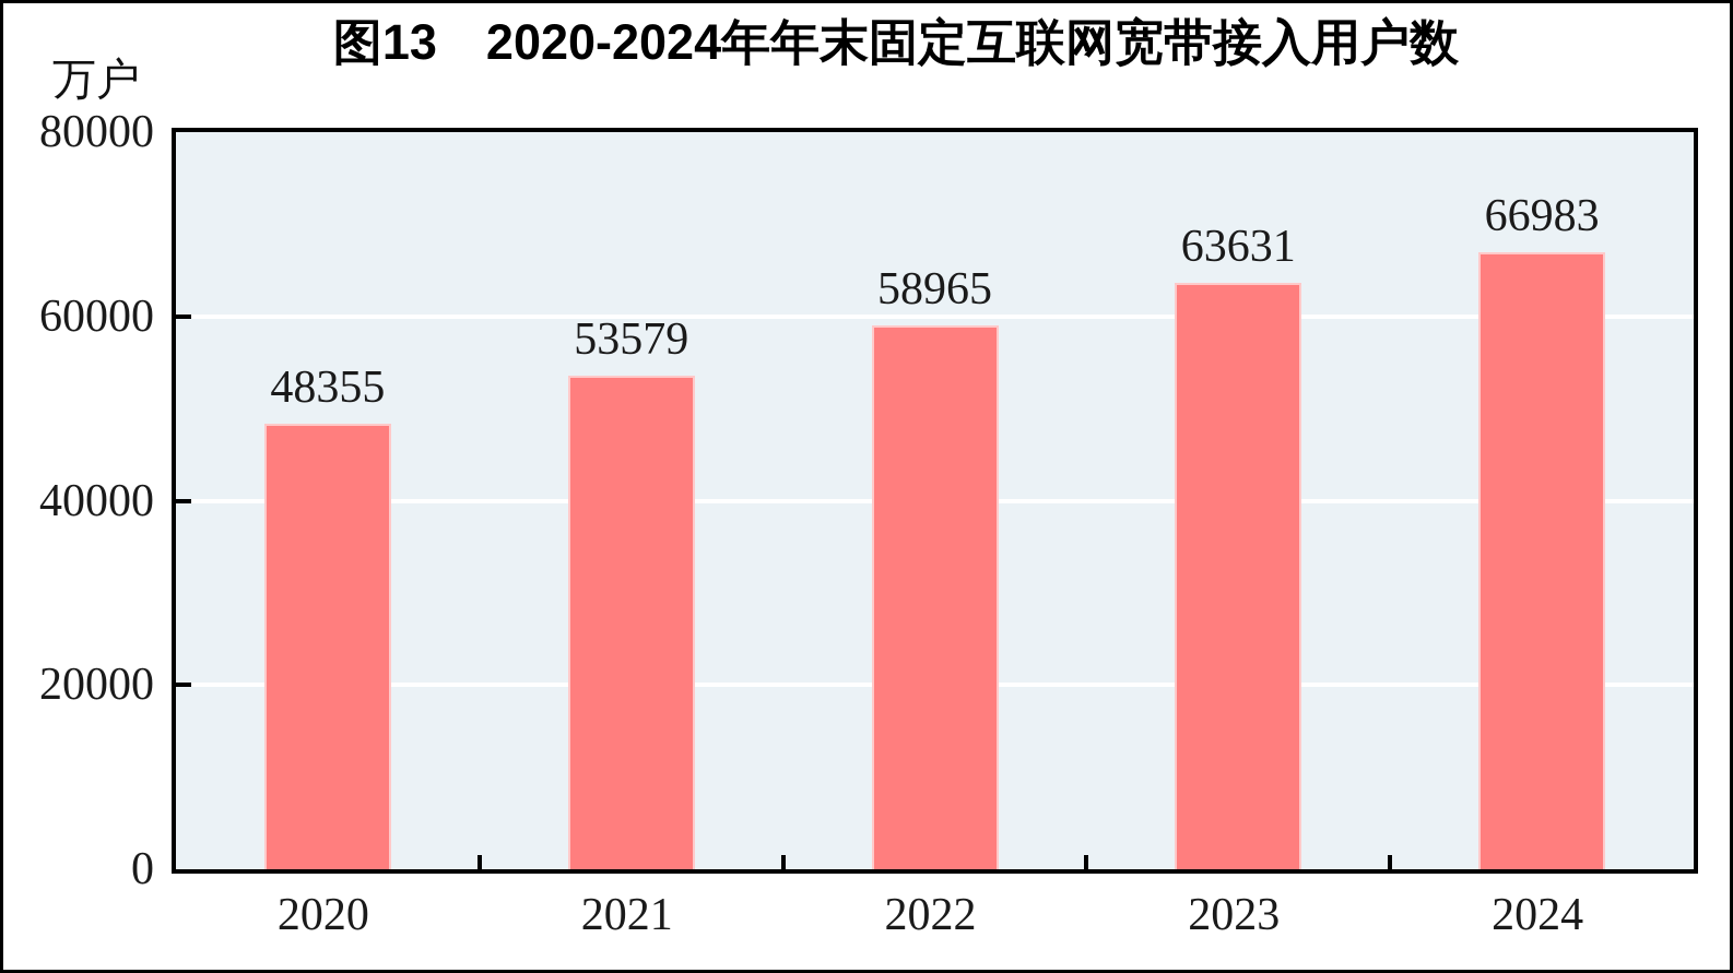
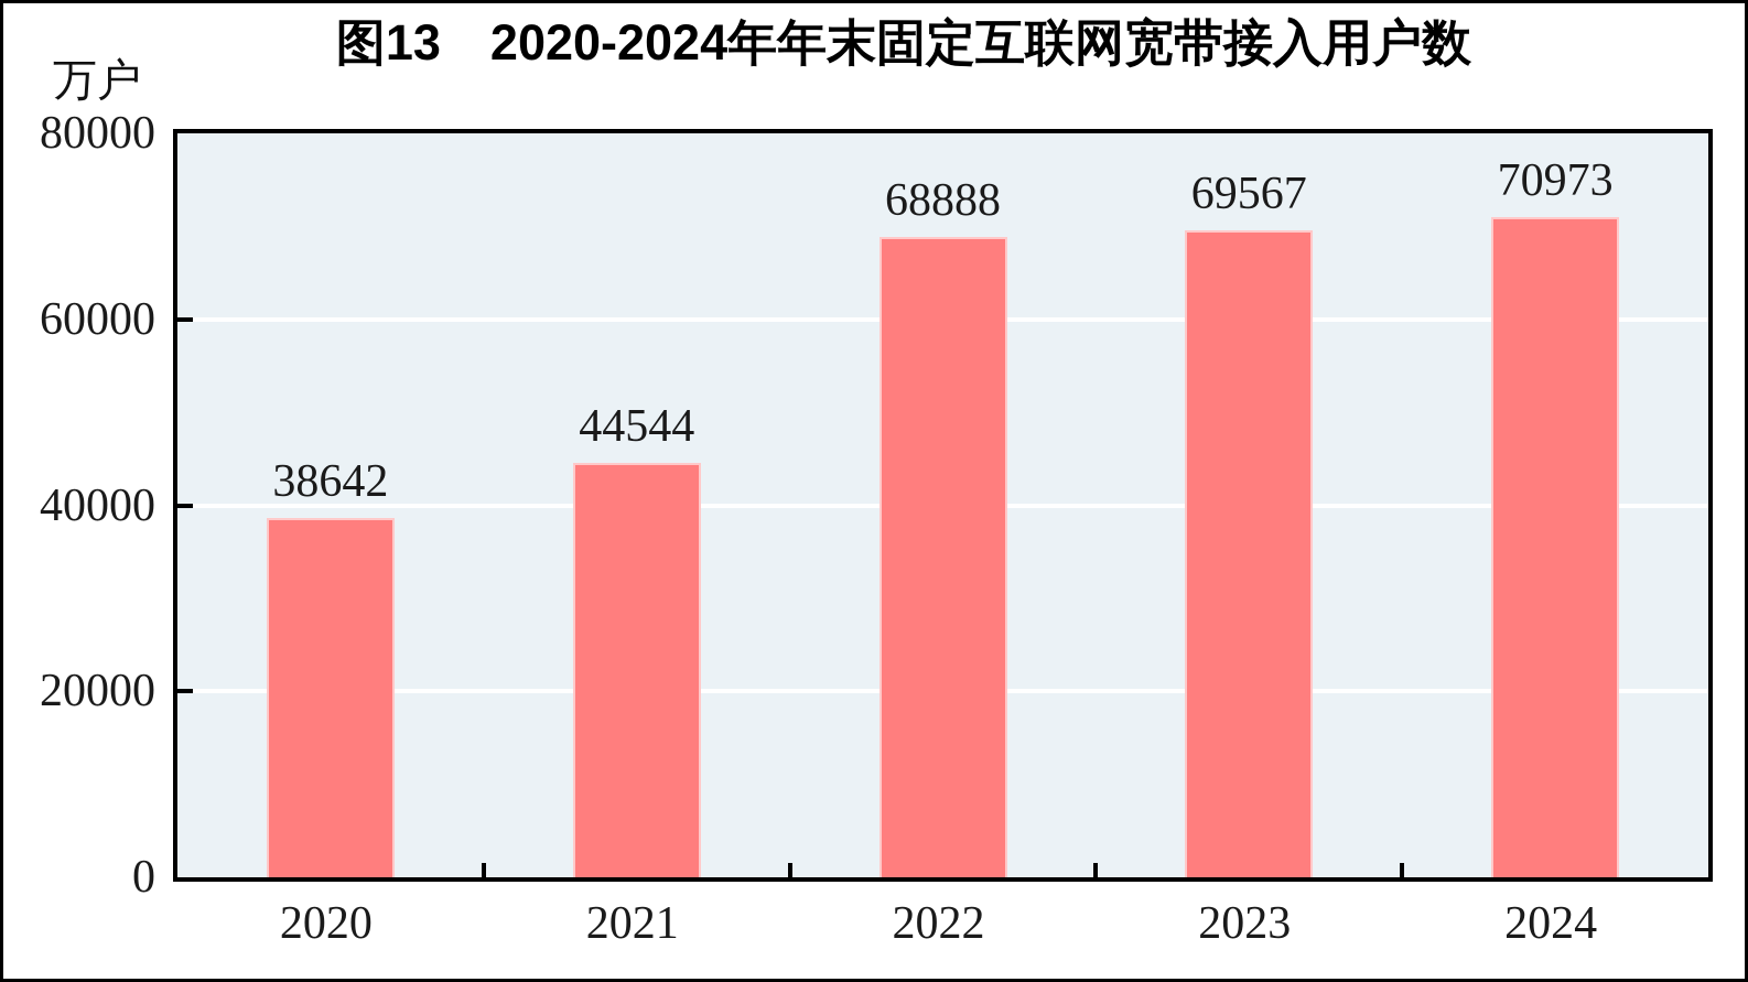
2020: 48355 -> 38642
2021: 53579 -> 44544
2022: 58965 -> 68888
2023: 63631 -> 69567
2024: 66983 -> 70973
